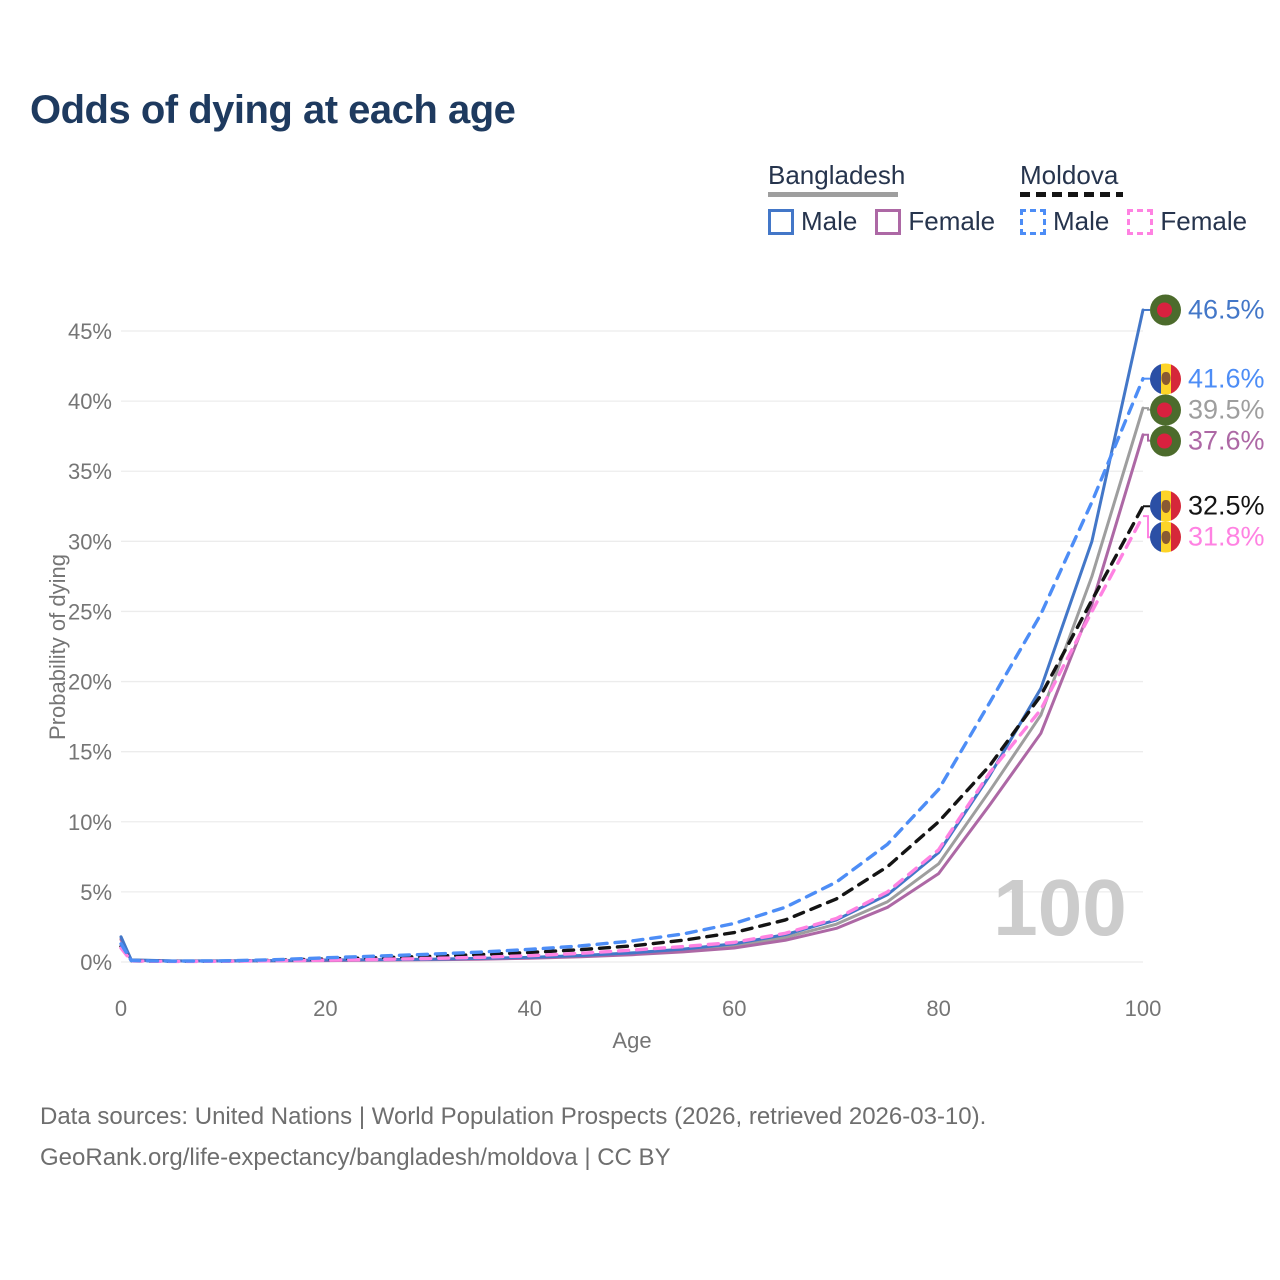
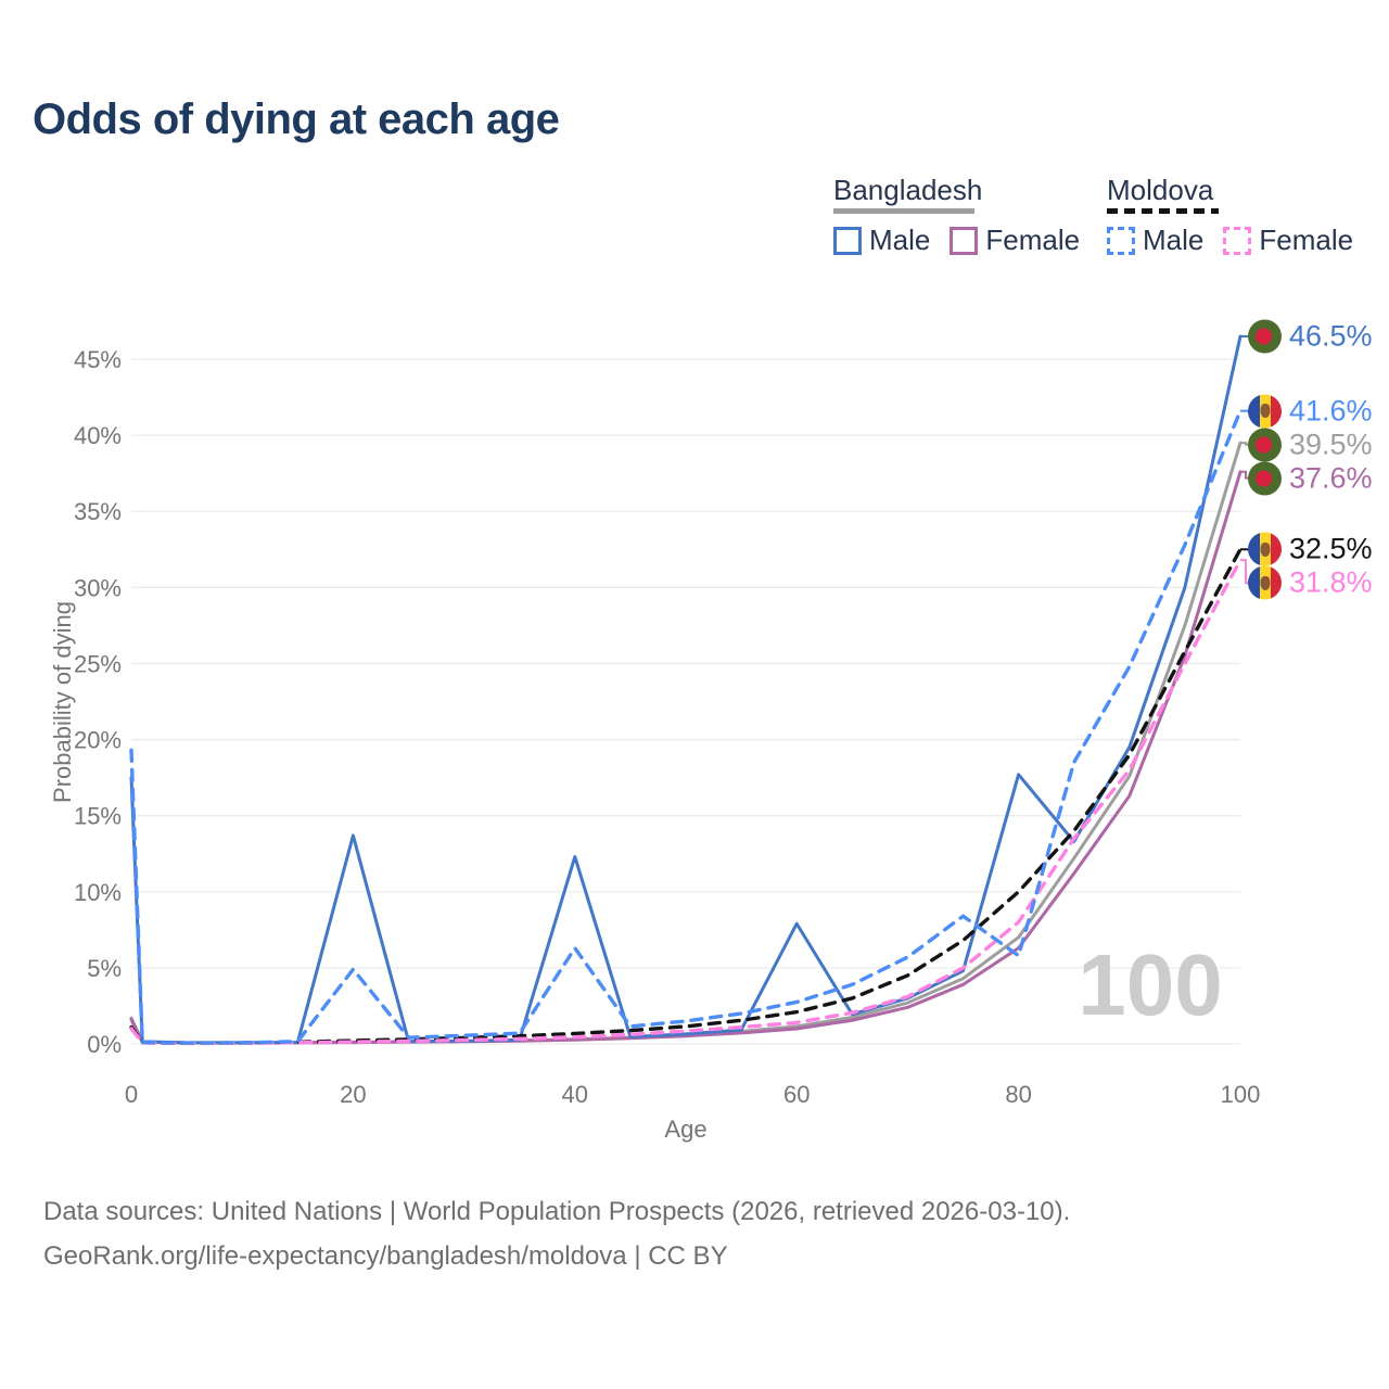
Bangladesh Male/0: 1.8% -> 17.5%
Moldova Male/0: 1.3% -> 19.3%
Bangladesh Male/20: 0.1% -> 13.7%
Moldova Male/20: 0.3% -> 4.9%
Bangladesh Male/40: 0.3% -> 12.3%
Moldova Male/40: 0.9% -> 6.3%
Bangladesh Male/60: 1.3% -> 7.9%
Bangladesh Male/80: 7.8% -> 17.7%
Moldova Male/80: 12.3% -> 5.8%
